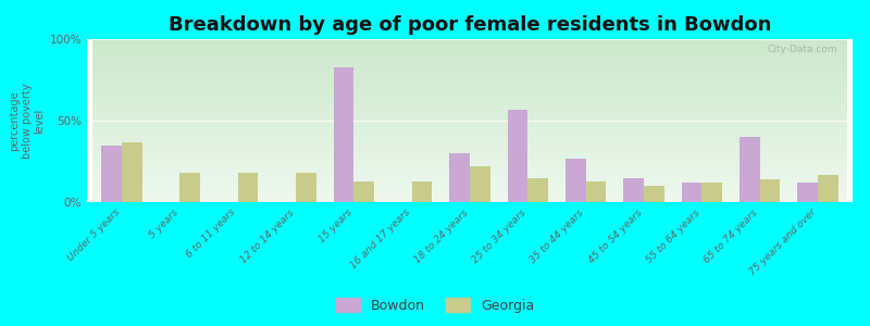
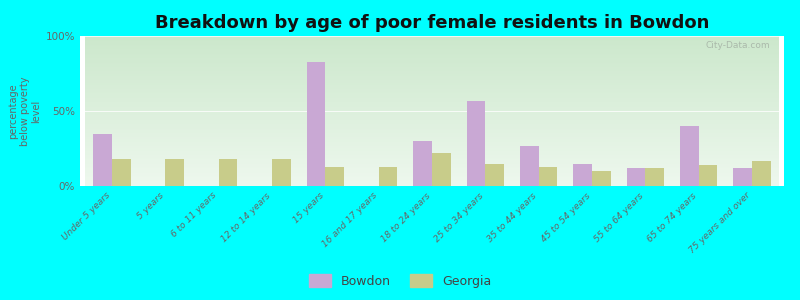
Georgia/Under 5 years: 37% -> 18%
